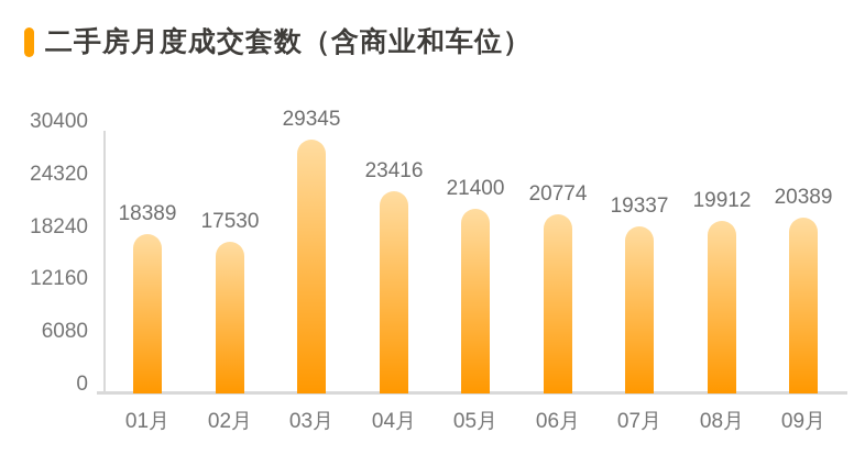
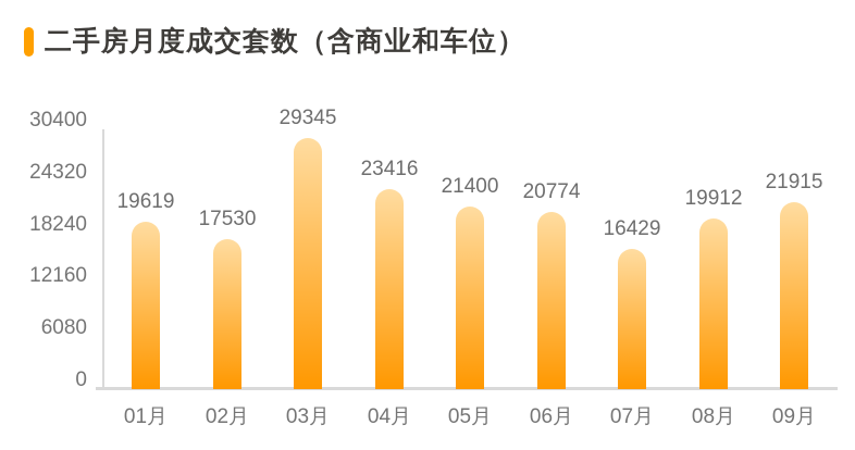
01月: 18389 -> 19619
07月: 19337 -> 16429
09月: 20389 -> 21915
